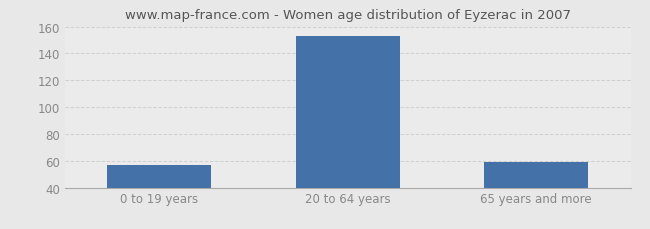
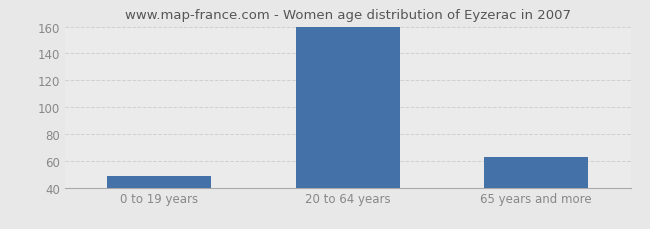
0 to 19 years: 57 -> 49
20 to 64 years: 153 -> 160
65 years and more: 59 -> 63
